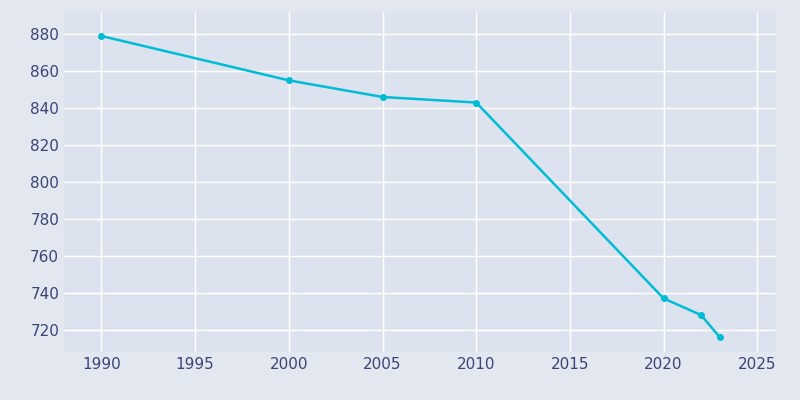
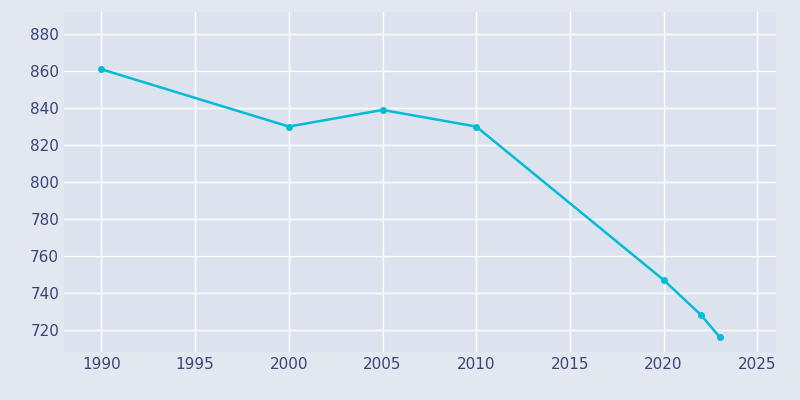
1990: 879 -> 861
2000: 855 -> 830
2005: 846 -> 839
2010: 843 -> 830
2020: 737 -> 747
